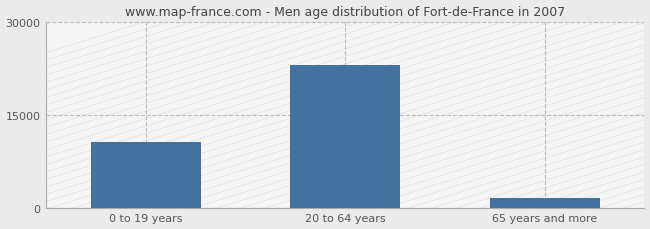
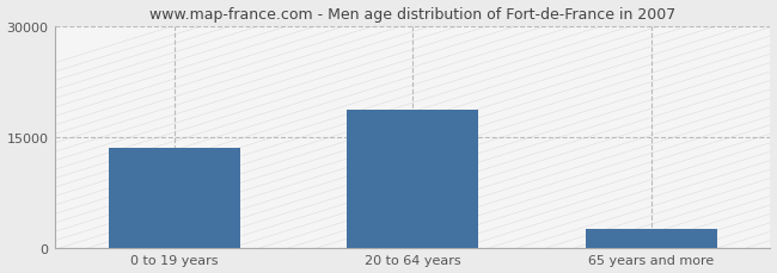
0 to 19 years: 10600 -> 13500
20 to 64 years: 23000 -> 18700
65 years and more: 1600 -> 2500
